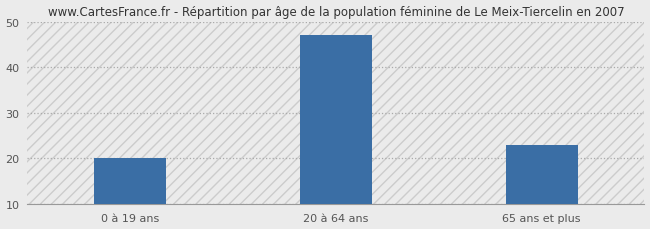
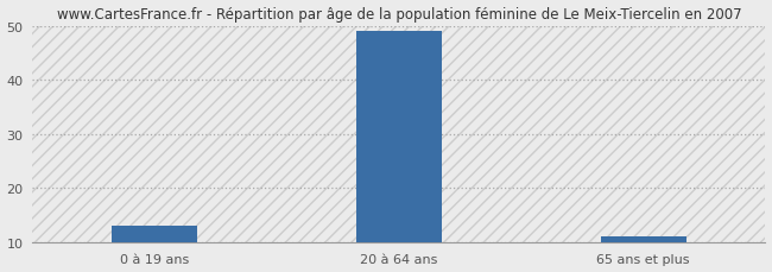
0 à 19 ans: 20 -> 13
20 à 64 ans: 47 -> 49
65 ans et plus: 23 -> 11
